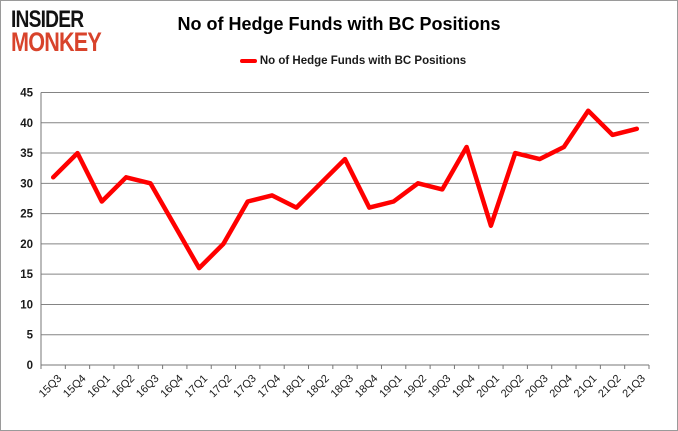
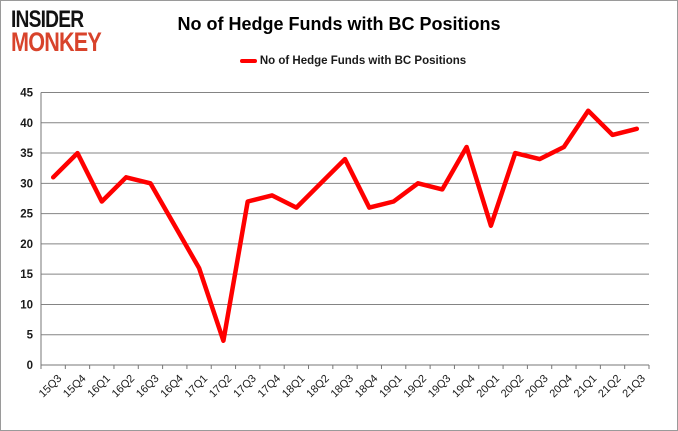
17Q2: 20 -> 4
